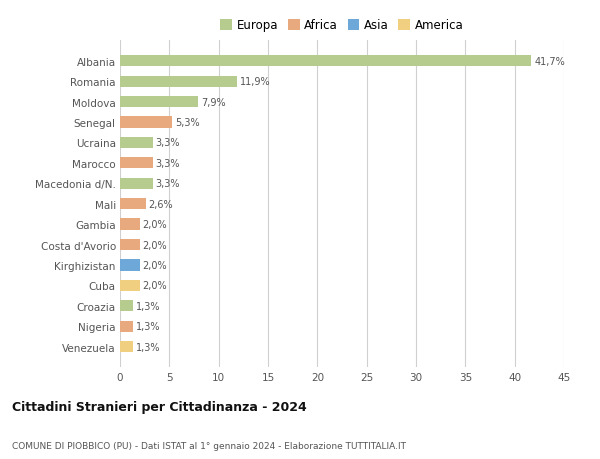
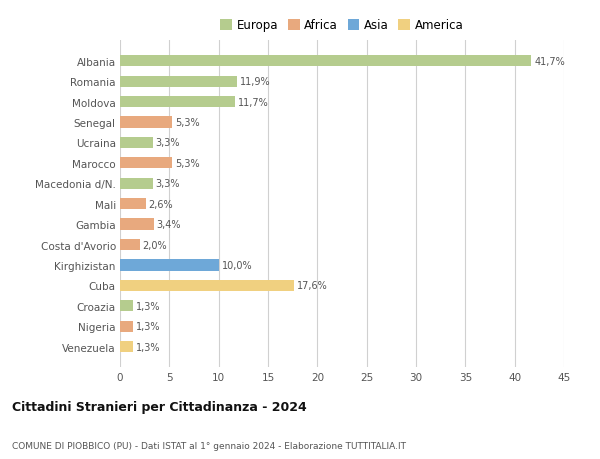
Moldova: 7,9% -> 11,7%
Marocco: 3,3% -> 5,3%
Gambia: 2,0% -> 3,4%
Kirghizistan: 2,0% -> 10,0%
Cuba: 2,0% -> 17,6%
